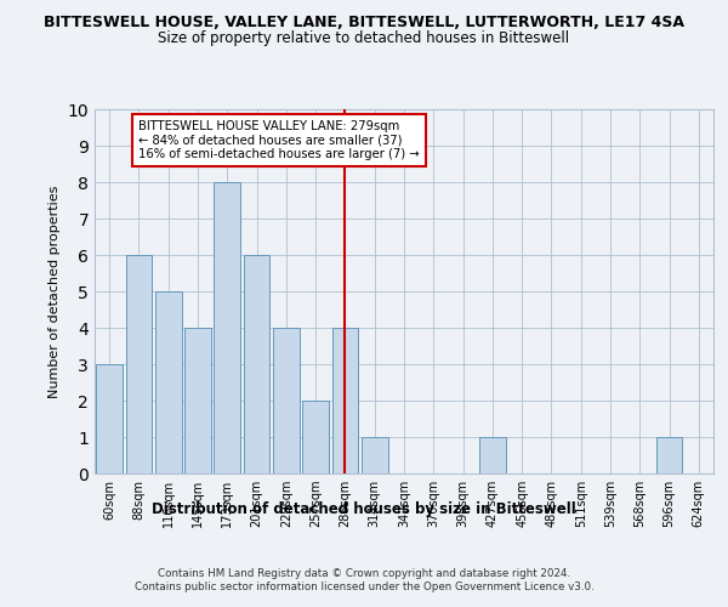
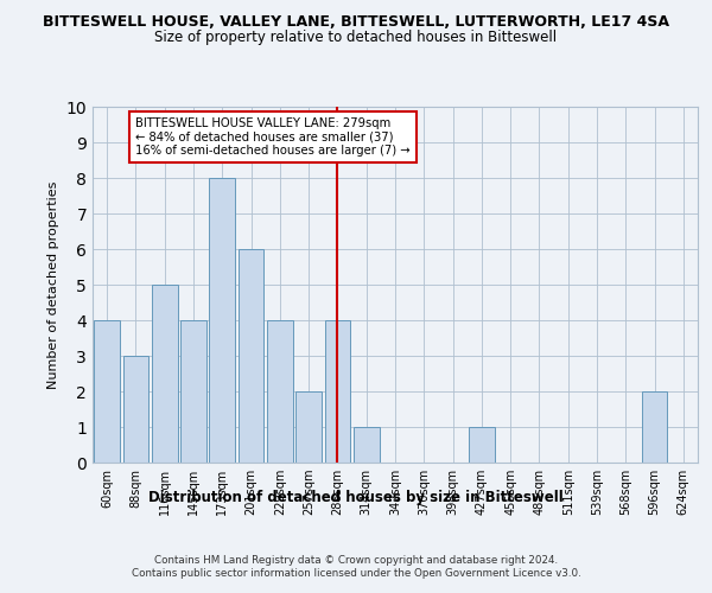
60sqm: 3 -> 4
88sqm: 6 -> 3
596sqm: 1 -> 2
